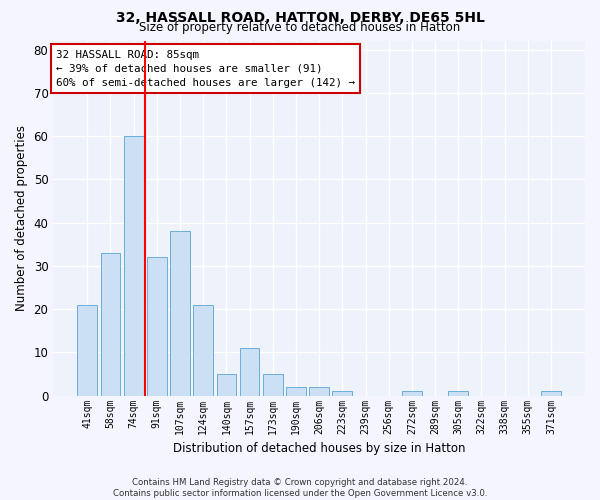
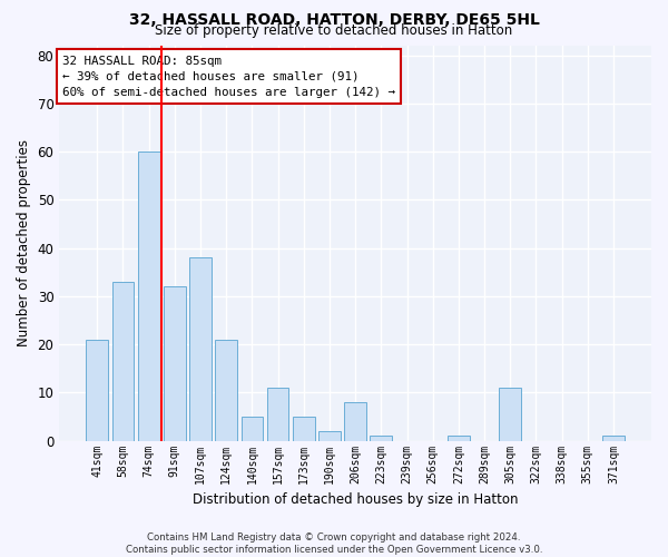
206sqm: 2 -> 8
305sqm: 1 -> 11
